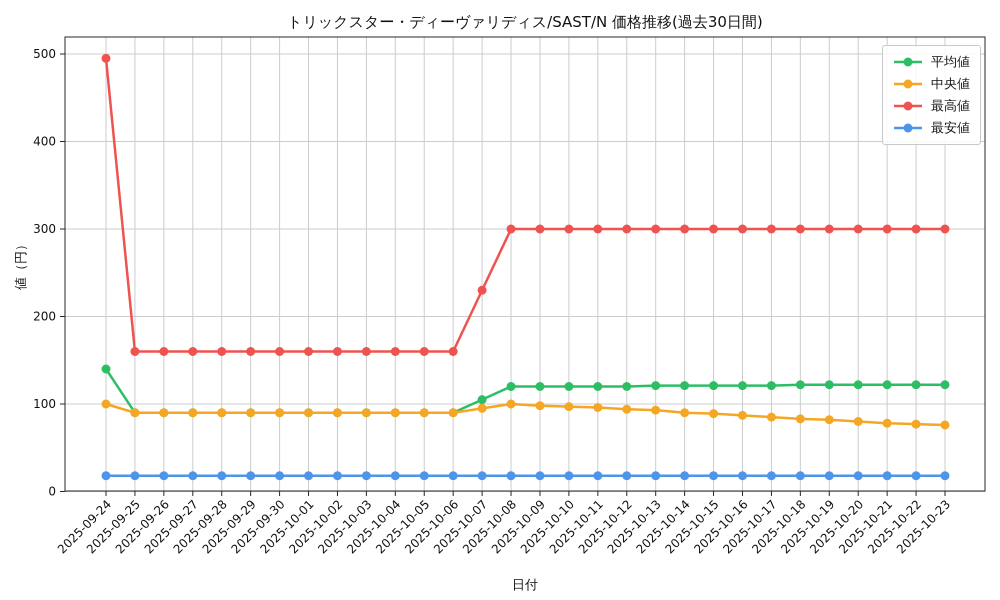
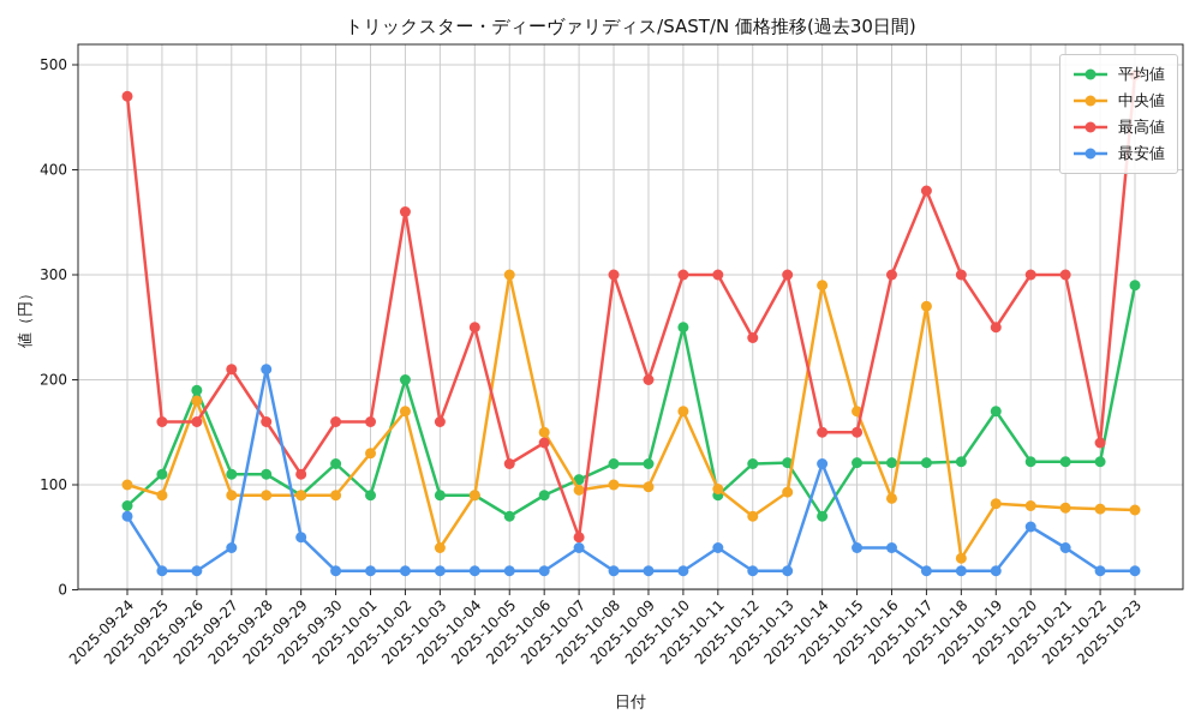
平均値/2025-09-24: 140 -> 80
最高値/2025-09-24: 500 -> 470
最安値/2025-09-24: 20 -> 70
平均値/2025-09-25: 90 -> 110
平均値/2025-09-26: 90 -> 190
中央値/2025-09-26: 90 -> 180
平均値/2025-09-27: 90 -> 110
最高値/2025-09-27: 160 -> 210
最安値/2025-09-27: 20 -> 40
平均値/2025-09-28: 90 -> 110
最安値/2025-09-28: 20 -> 210
最高値/2025-09-29: 160 -> 110
最安値/2025-09-29: 20 -> 50
平均値/2025-09-30: 90 -> 120
中央値/2025-10-01: 90 -> 130
平均値/2025-10-02: 90 -> 200
中央値/2025-10-02: 90 -> 170
最高値/2025-10-02: 160 -> 360
中央値/2025-10-03: 90 -> 40
最高値/2025-10-04: 160 -> 250
平均値/2025-10-05: 90 -> 70
中央値/2025-10-05: 90 -> 300
最高値/2025-10-05: 160 -> 120
中央値/2025-10-06: 90 -> 150
最高値/2025-10-06: 160 -> 140
最高値/2025-10-07: 230 -> 50
最安値/2025-10-07: 20 -> 40
最高値/2025-10-09: 300 -> 200
平均値/2025-10-10: 120 -> 250
中央値/2025-10-10: 100 -> 170
平均値/2025-10-11: 120 -> 90
最安値/2025-10-11: 20 -> 40
中央値/2025-10-12: 90 -> 70
最高値/2025-10-12: 300 -> 240
平均値/2025-10-14: 120 -> 70
中央値/2025-10-14: 90 -> 290
最高値/2025-10-14: 300 -> 150
最安値/2025-10-14: 20 -> 120
中央値/2025-10-15: 90 -> 170
最高値/2025-10-15: 300 -> 150
最安値/2025-10-15: 20 -> 40
最安値/2025-10-16: 20 -> 40
中央値/2025-10-17: 80 -> 270
最高値/2025-10-17: 300 -> 380
中央値/2025-10-18: 80 -> 30
平均値/2025-10-19: 120 -> 170
最高値/2025-10-19: 300 -> 250
最安値/2025-10-20: 20 -> 60
最安値/2025-10-21: 20 -> 40
最高値/2025-10-22: 300 -> 140
平均値/2025-10-23: 120 -> 290
最高値/2025-10-23: 300 -> 490
